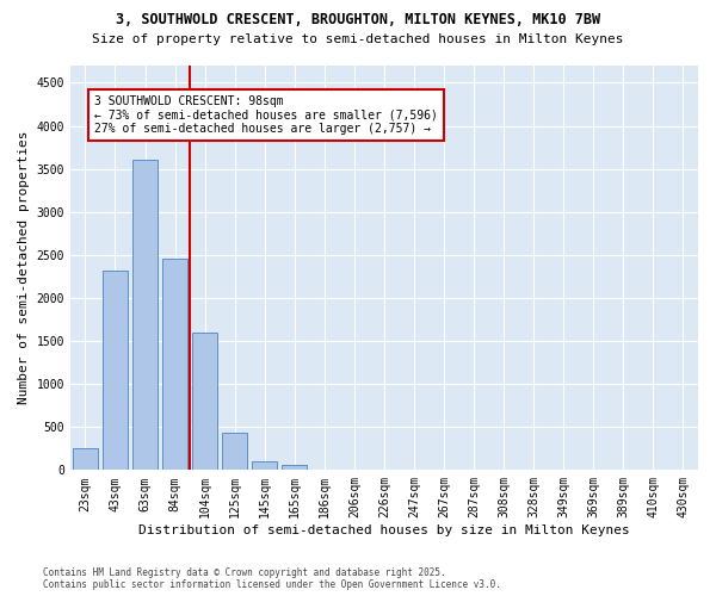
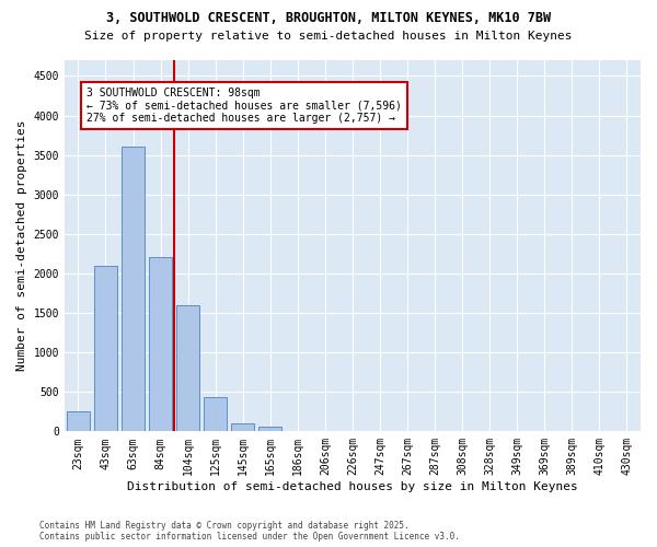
43sqm: 2320 -> 2100
84sqm: 2460 -> 2200
